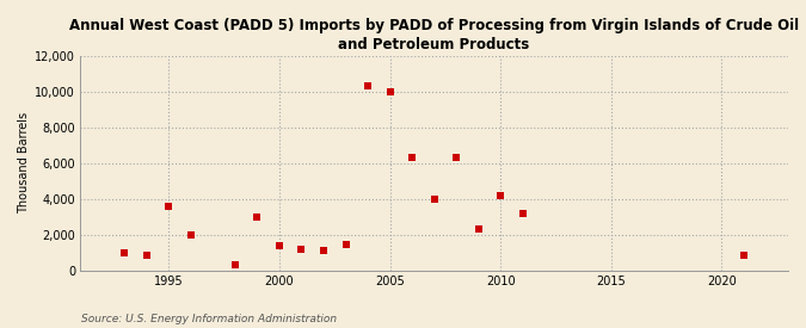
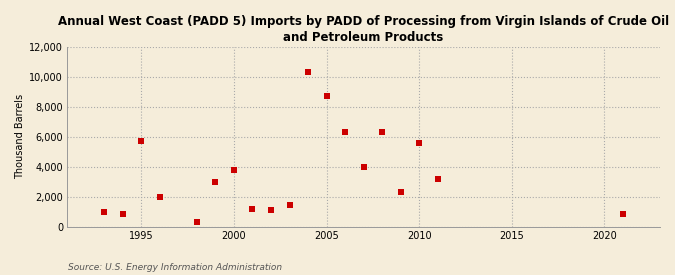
1995: 3,600 -> 5,700
2000: 1,400 -> 3,800
2005: 10,000 -> 8,700
2010: 4,200 -> 5,600
